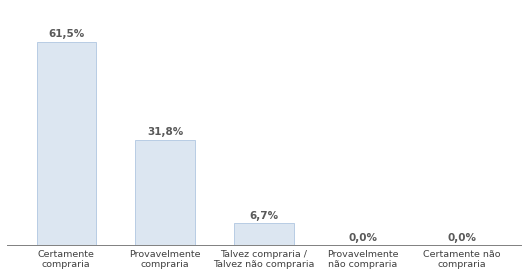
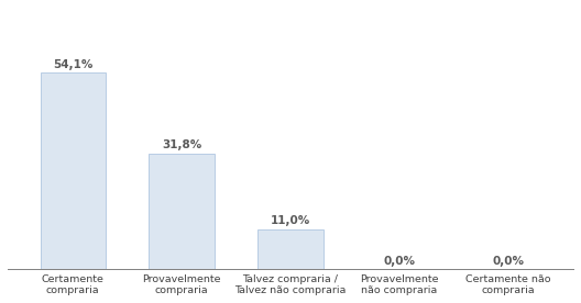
Certamente compraria: 61,5% -> 54,1%
Talvez compraria / Talvez não compraria: 6,7% -> 11,0%
